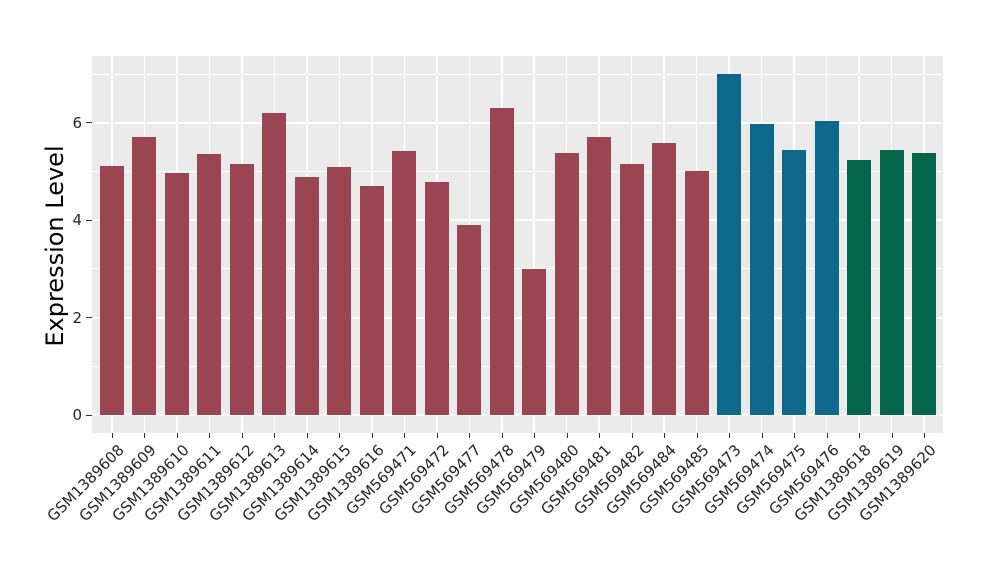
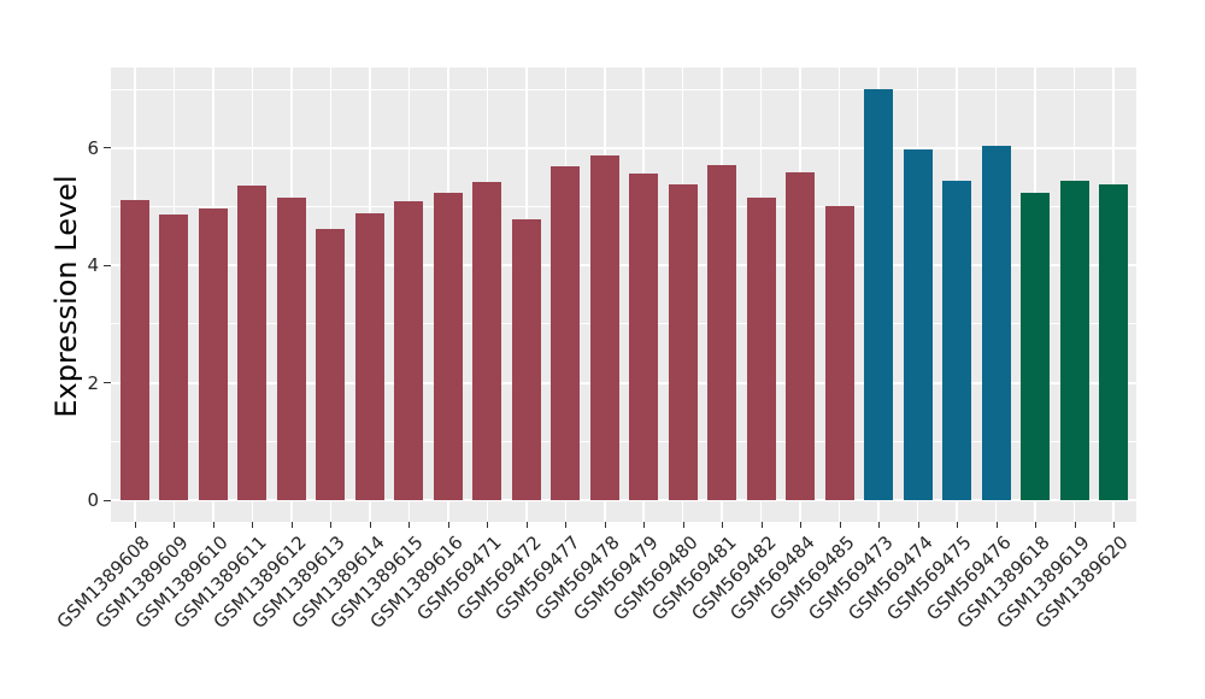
GSM1389609: 5.7 -> 4.9
GSM1389613: 6.2 -> 4.6
GSM1389616: 4.7 -> 5.2
GSM569477: 3.9 -> 5.7
GSM569478: 6.3 -> 5.9
GSM569479: 3.0 -> 5.6
